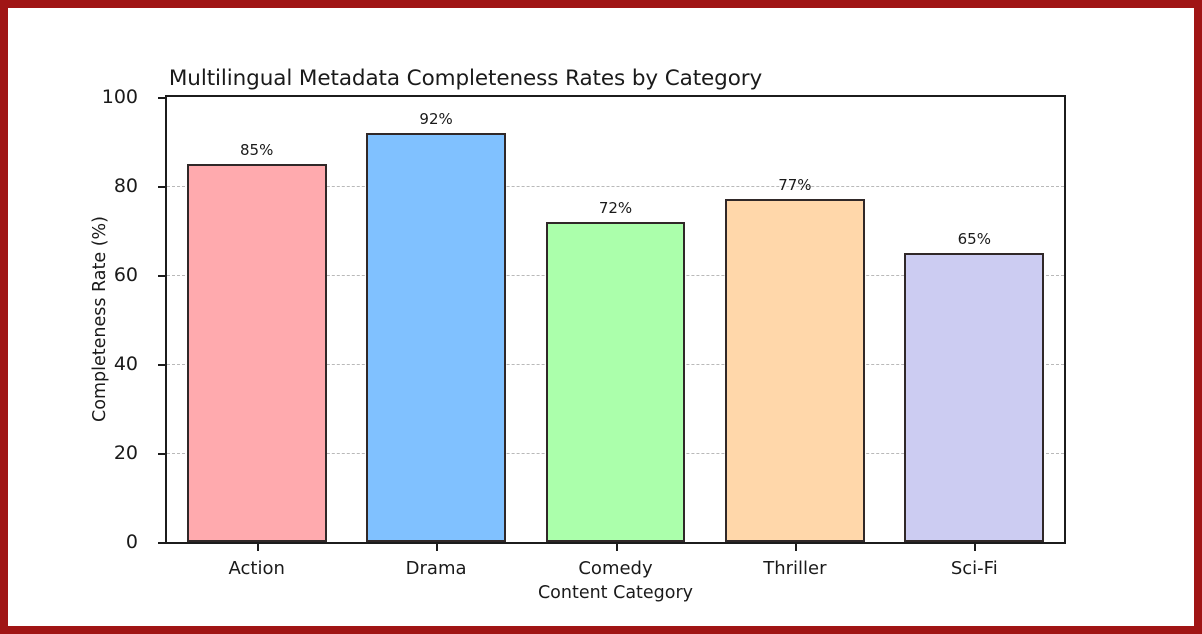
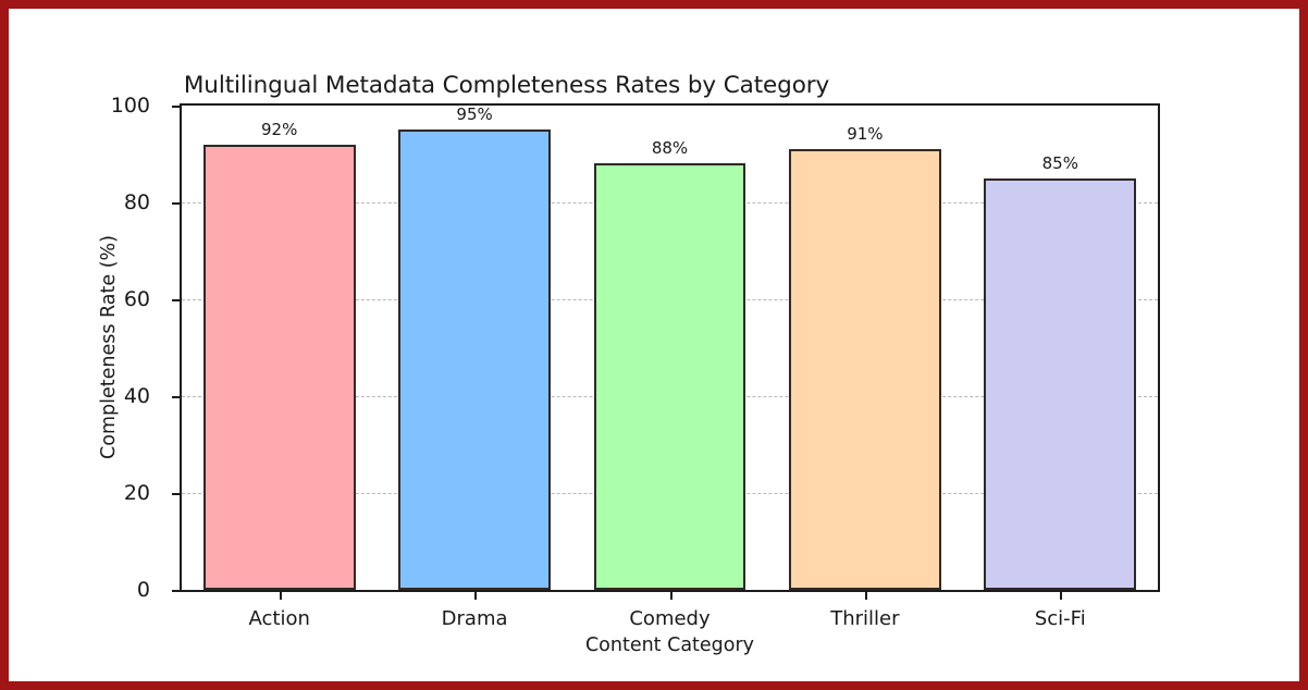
Action: 85% -> 92%
Drama: 92% -> 95%
Comedy: 72% -> 88%
Thriller: 77% -> 91%
Sci-Fi: 65% -> 85%
